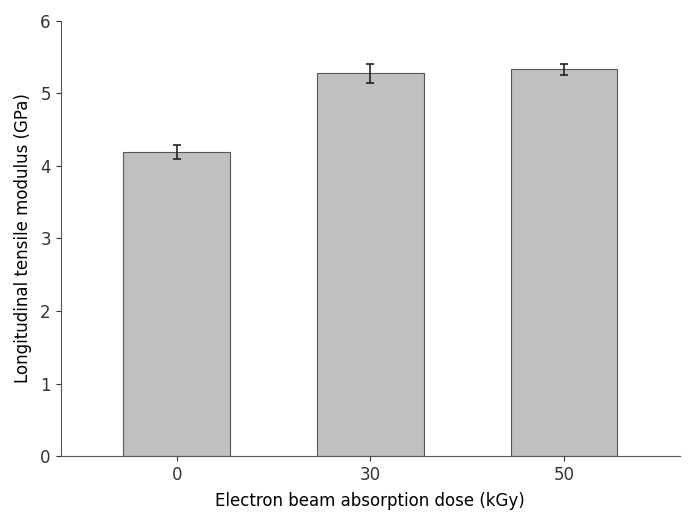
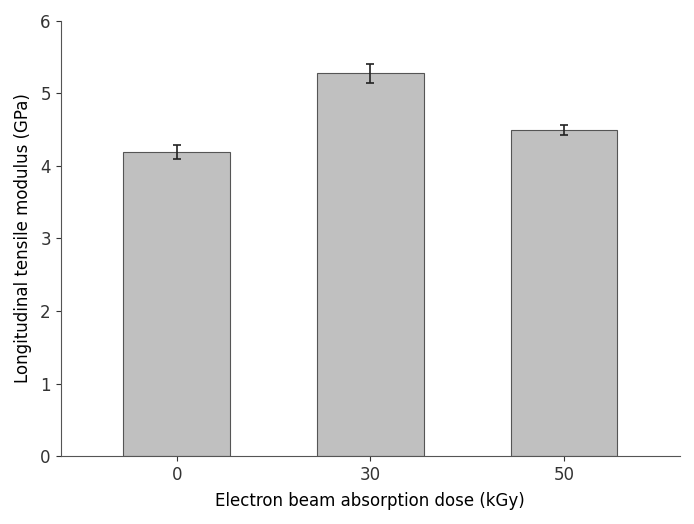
50: 5.33 -> 4.50
